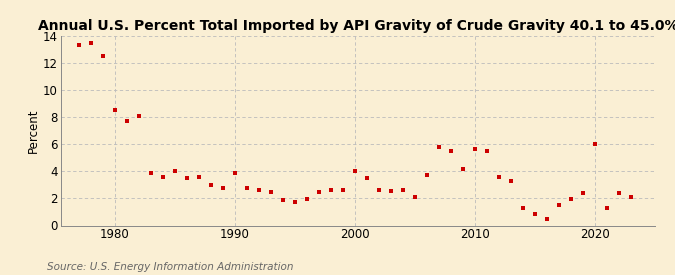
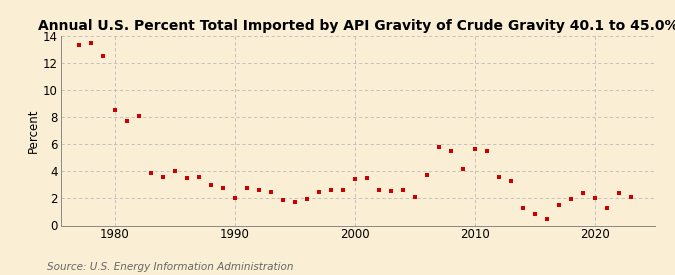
1990: 3.9 -> 2.0
2000: 4.0 -> 3.4
2020: 6.0 -> 2.0
